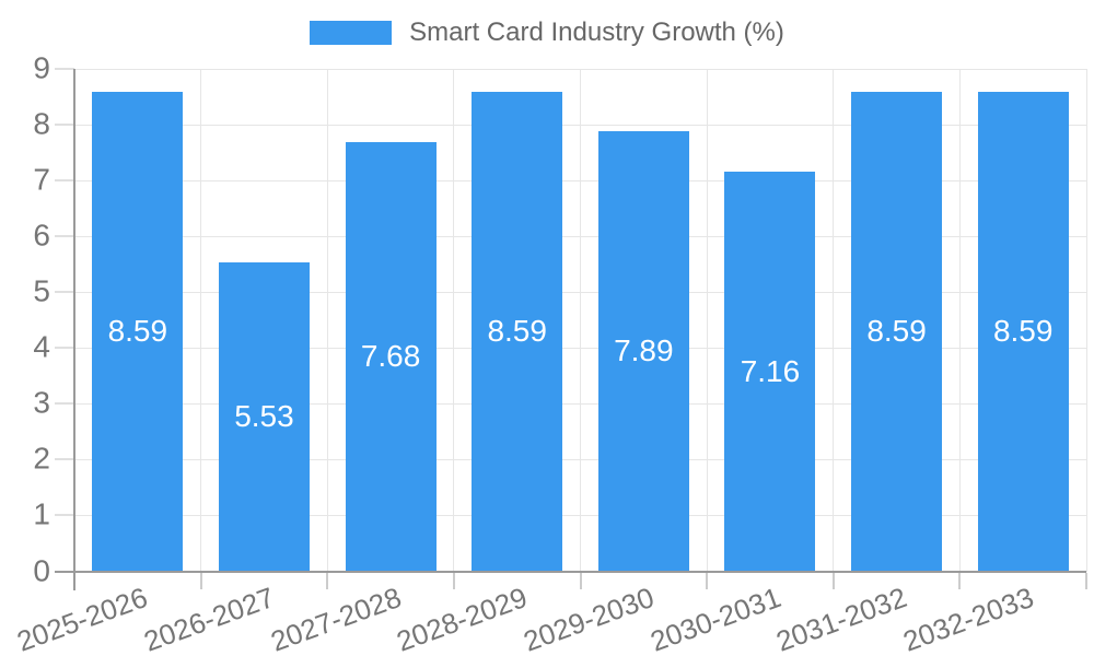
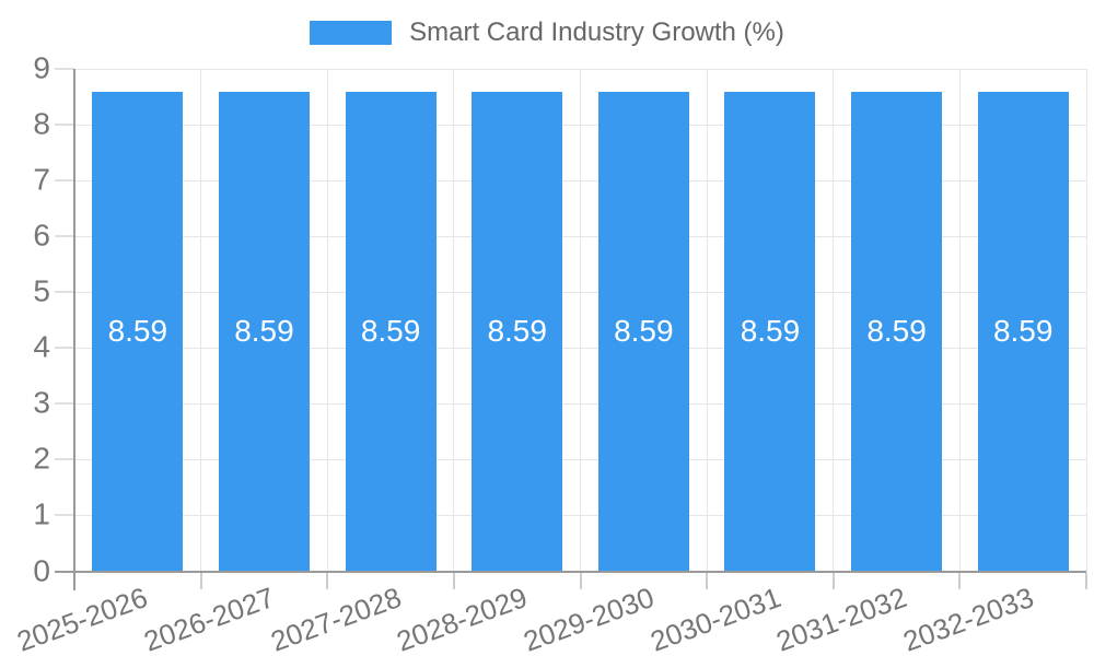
2026-2027: 5.53 -> 8.59
2027-2028: 7.68 -> 8.59
2029-2030: 7.89 -> 8.59
2030-2031: 7.16 -> 8.59
